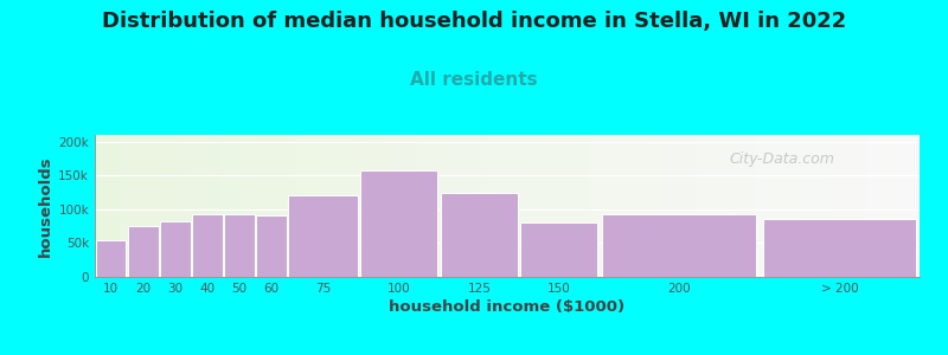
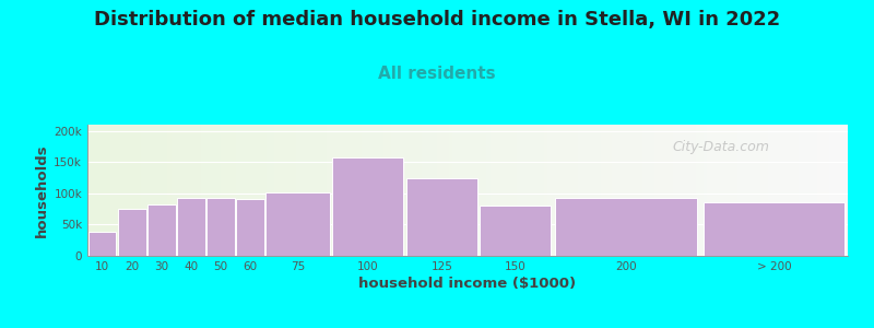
10: 55k -> 38k
75: 120k -> 102k
